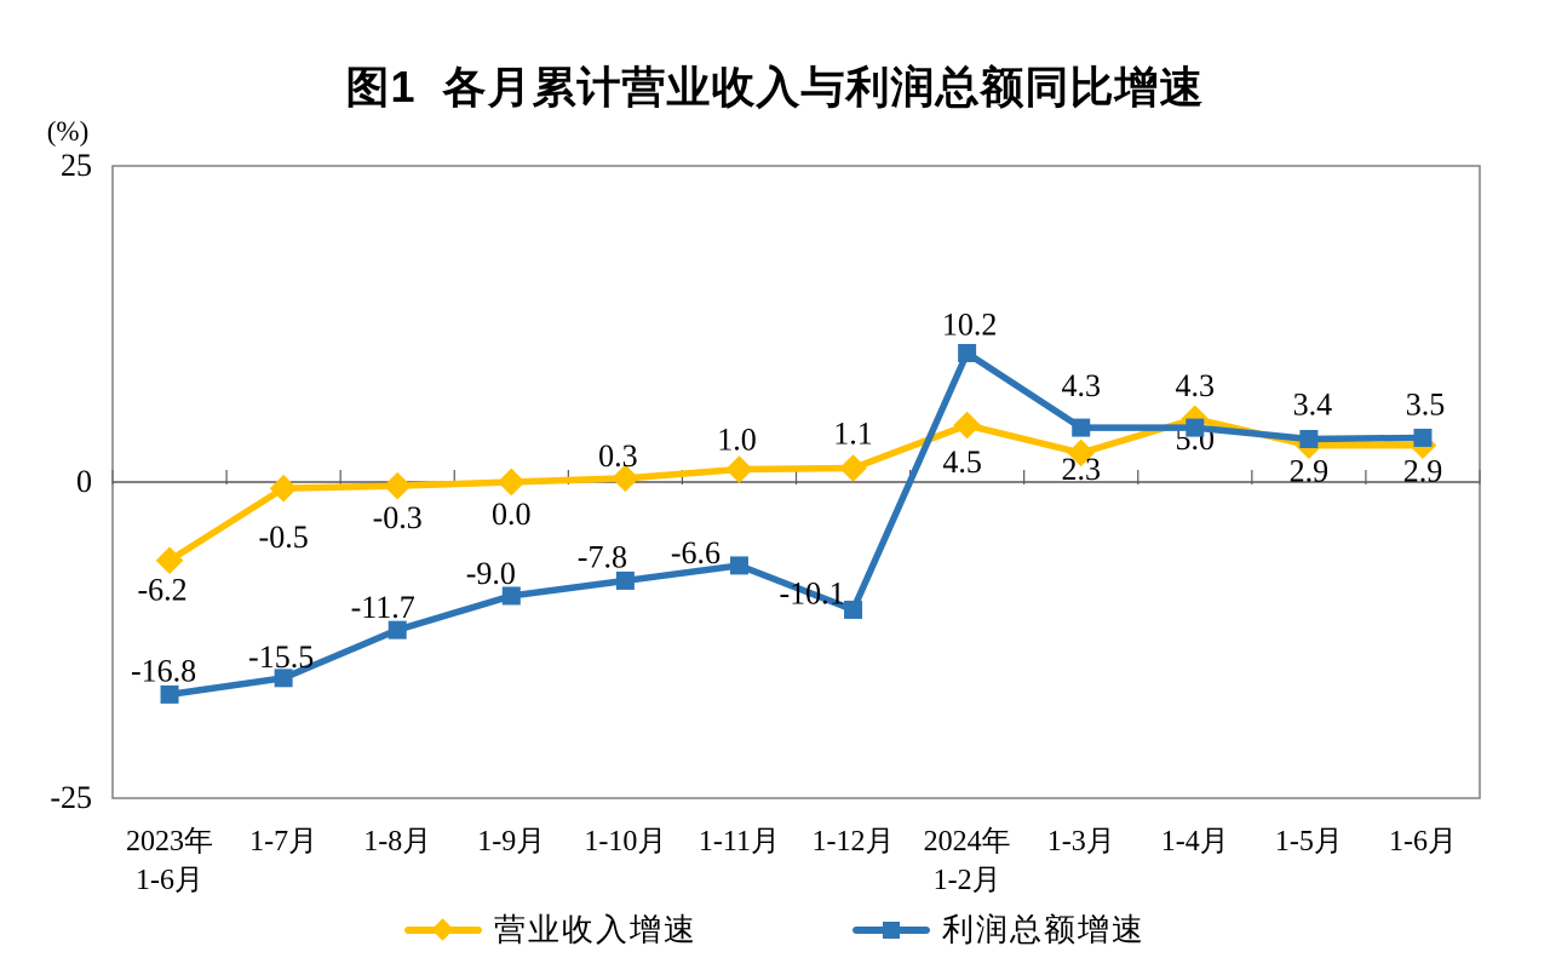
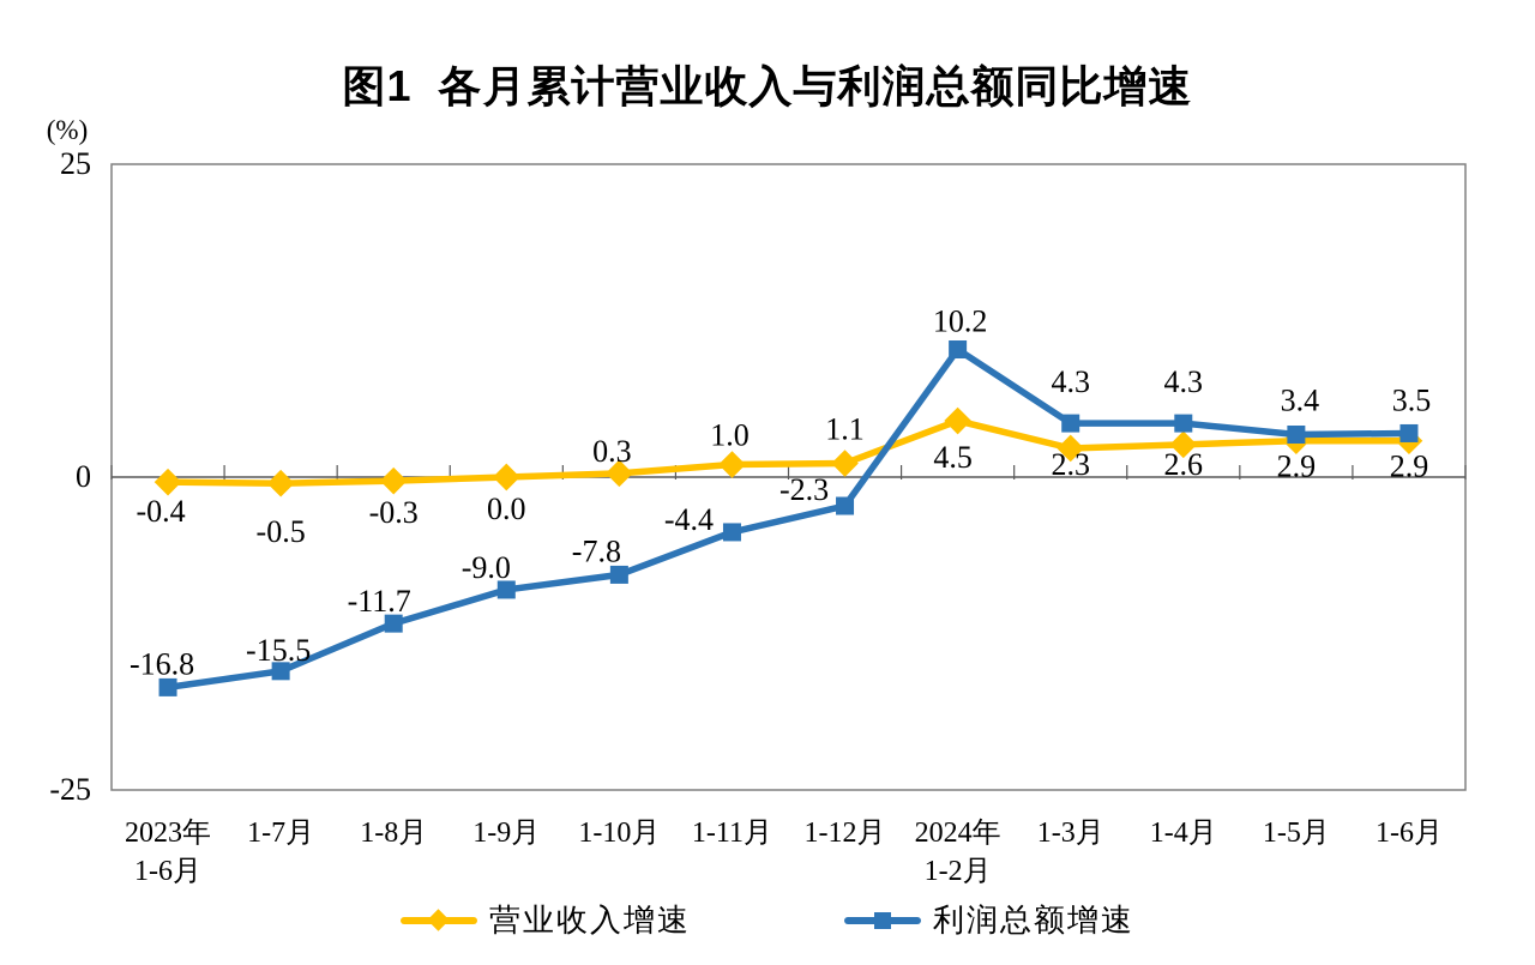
营业收入增速/2023年 1-6月: -6.2 -> -0.4
利润总额增速/1-11月: -6.6 -> -4.4
利润总额增速/1-12月: -10.1 -> -2.3
营业收入增速/1-4月: 5.0 -> 2.6
